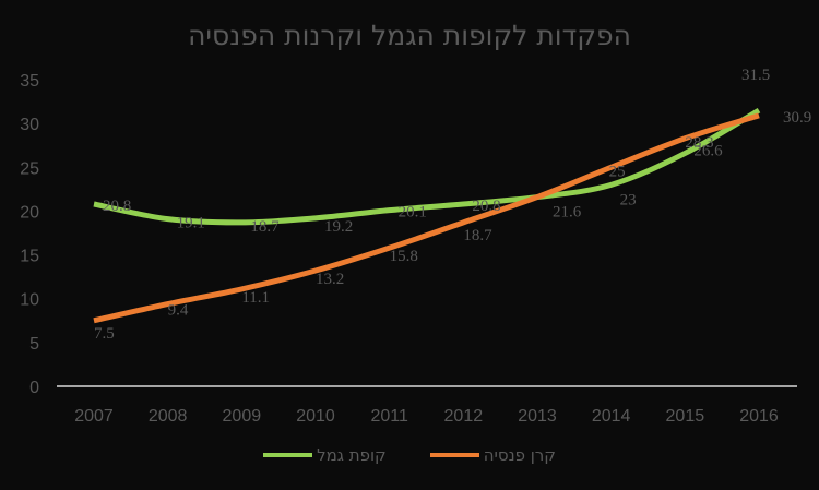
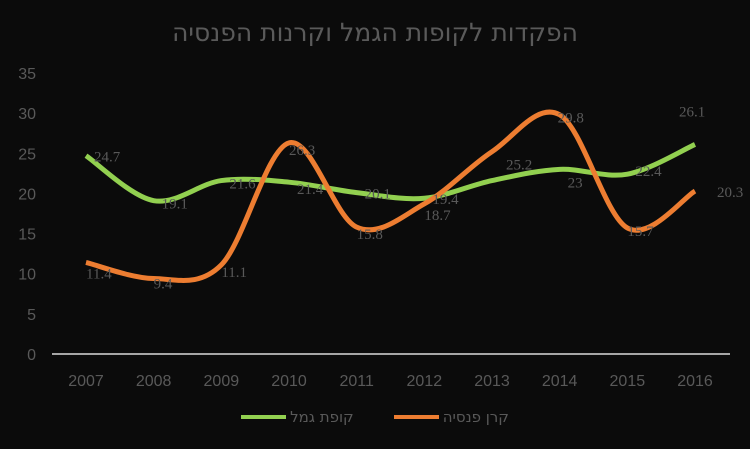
קופת גמל/2007: 20.8 -> 24.7
קרן פנסיה/2007: 7.5 -> 11.4
קופת גמל/2009: 18.7 -> 21.6
קופת גמל/2010: 19.2 -> 21.4
קרן פנסיה/2010: 13.2 -> 26.3
קופת גמל/2012: 20.8 -> 19.4
קרן פנסיה/2013: 21.6 -> 25.2
קרן פנסיה/2014: 25 -> 29.8
קופת גמל/2015: 26.6 -> 22.4
קרן פנסיה/2015: 28.3 -> 15.7
קופת גמל/2016: 31.5 -> 26.1
קרן פנסיה/2016: 30.9 -> 20.3
